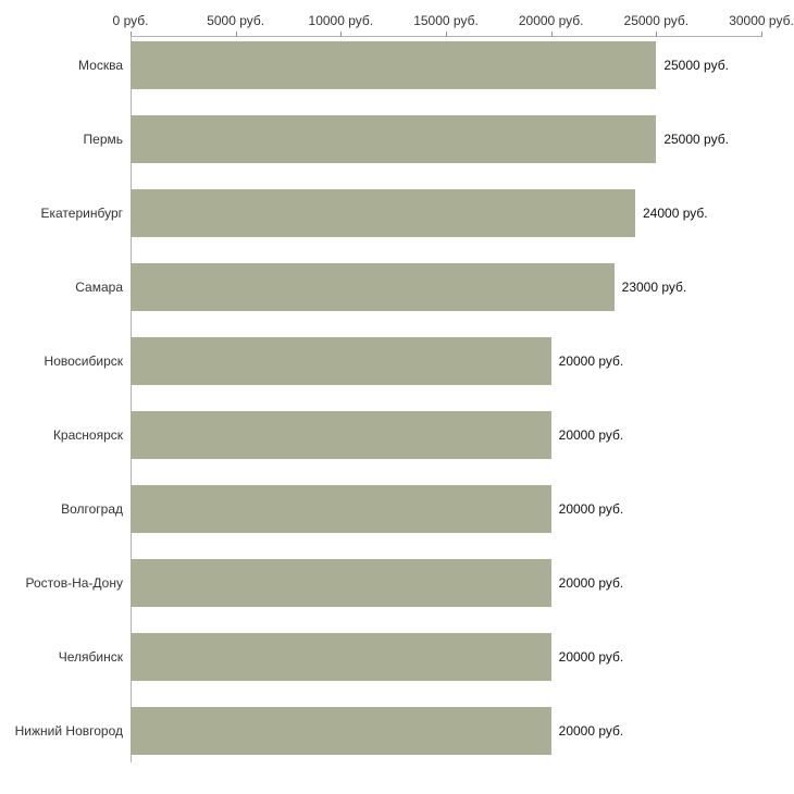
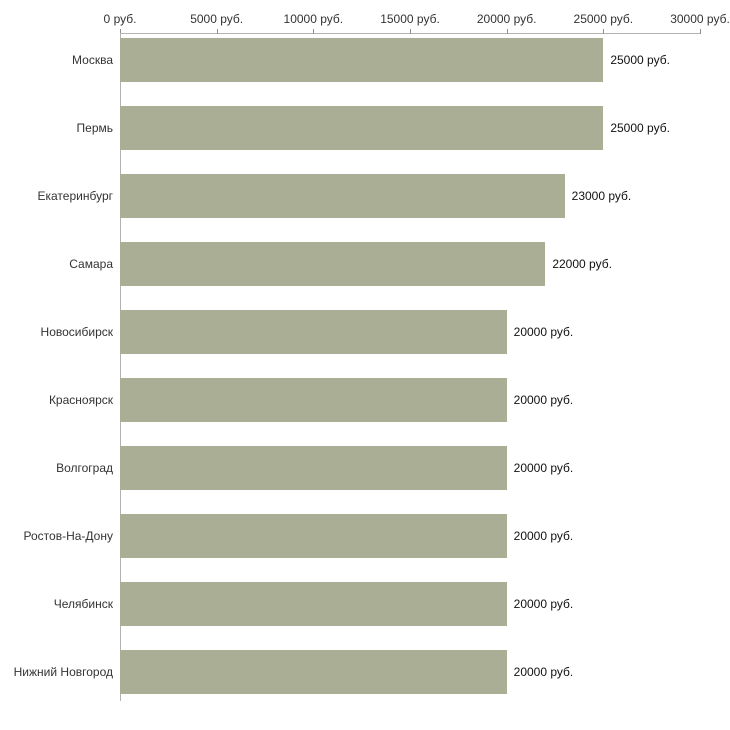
Екатеринбург: 24000 -> 23000
Самара: 23000 -> 22000
